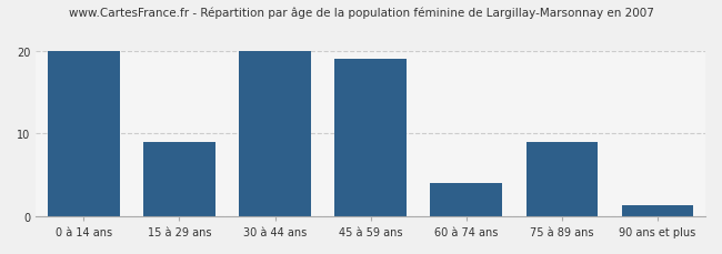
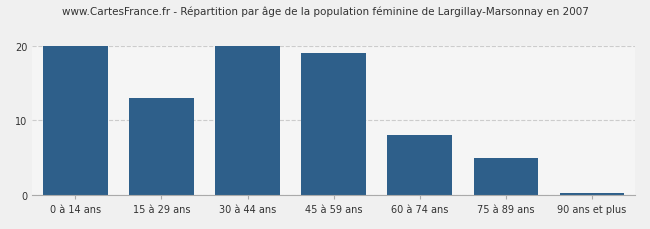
15 à 29 ans: 9.0 -> 13.0
60 à 74 ans: 4.0 -> 8.0
75 à 89 ans: 9.0 -> 5.0
90 ans et plus: 1.4 -> 0.2
